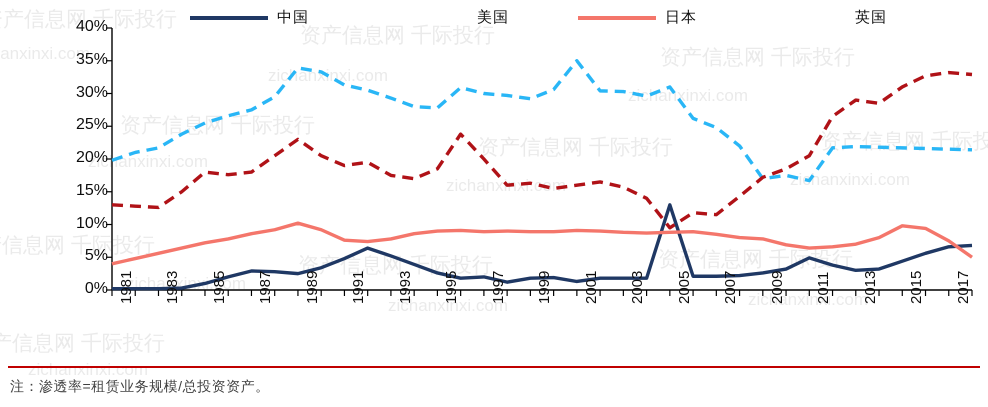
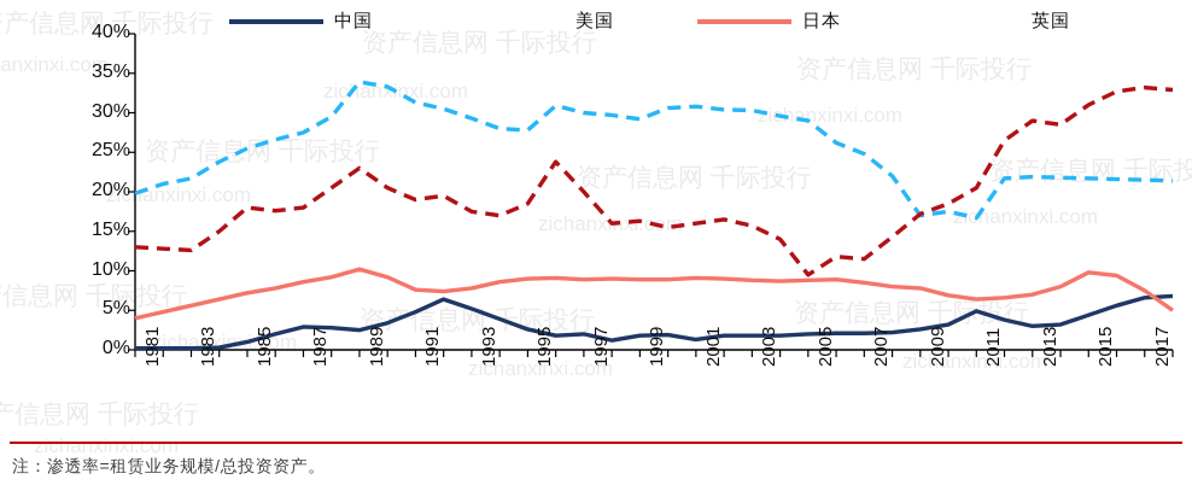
美国/2001: 35% -> 31%
中国/2005: 13% -> 2%
美国/2005: 31% -> 29%
